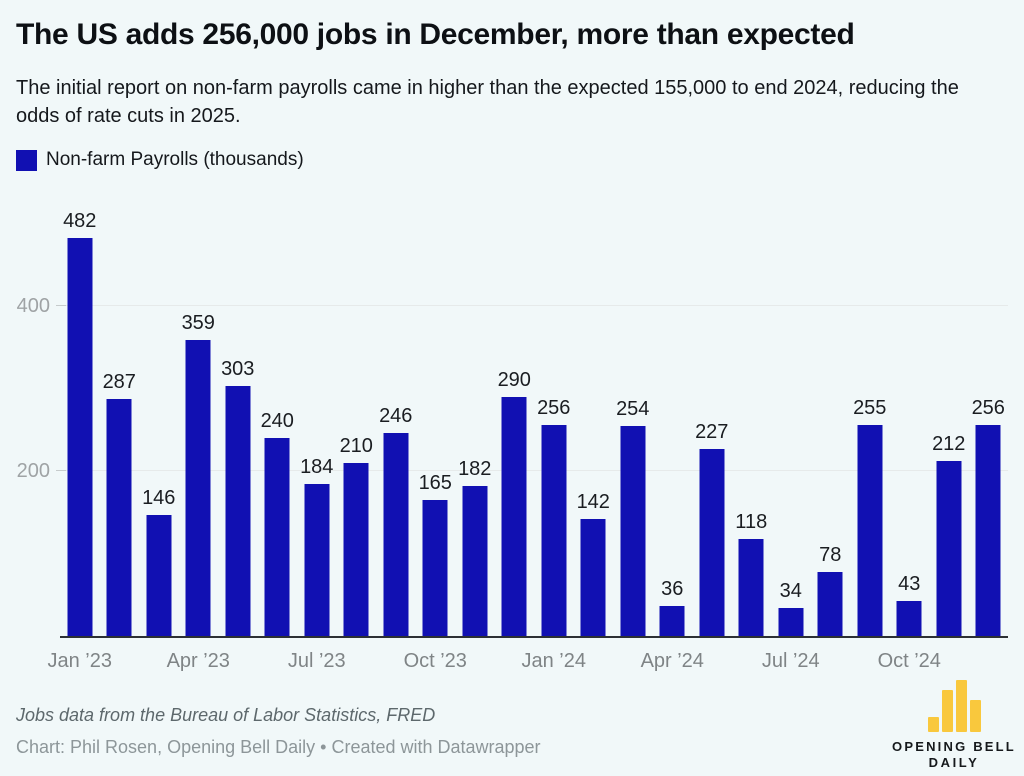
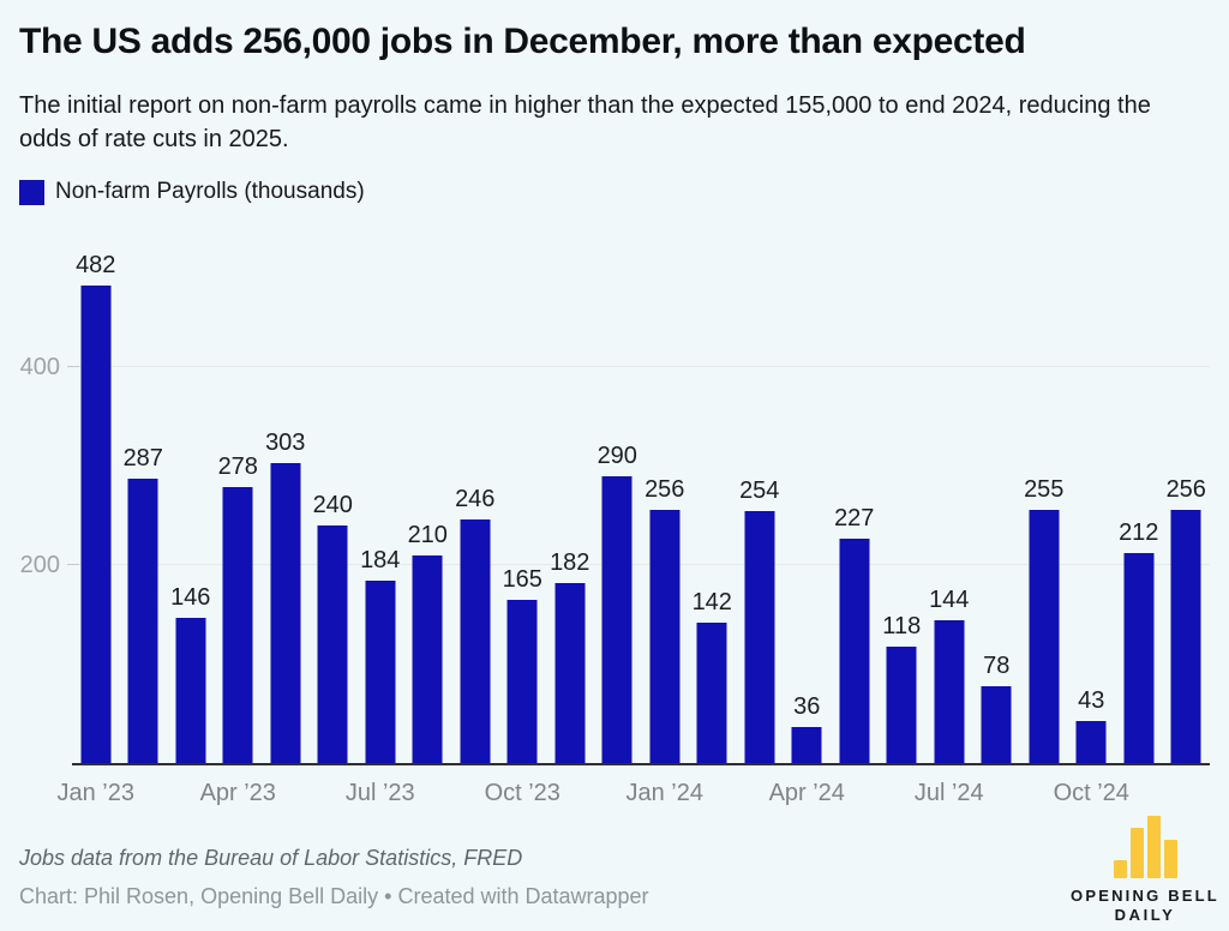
Apr ’23: 359 -> 278
Jul ’24: 34 -> 144
